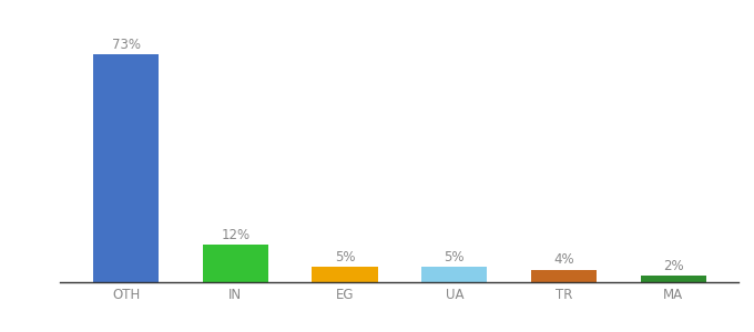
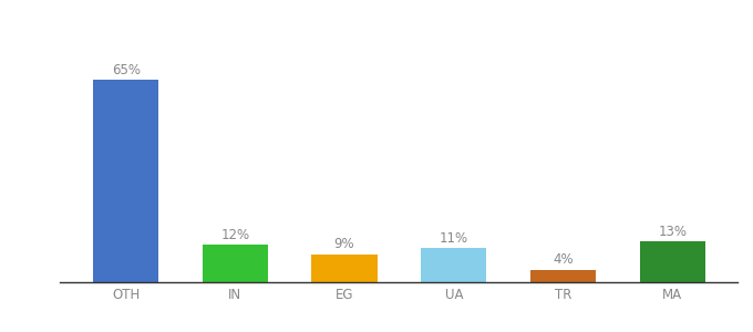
OTH: 73% -> 65%
EG: 5% -> 9%
UA: 5% -> 11%
MA: 2% -> 13%
